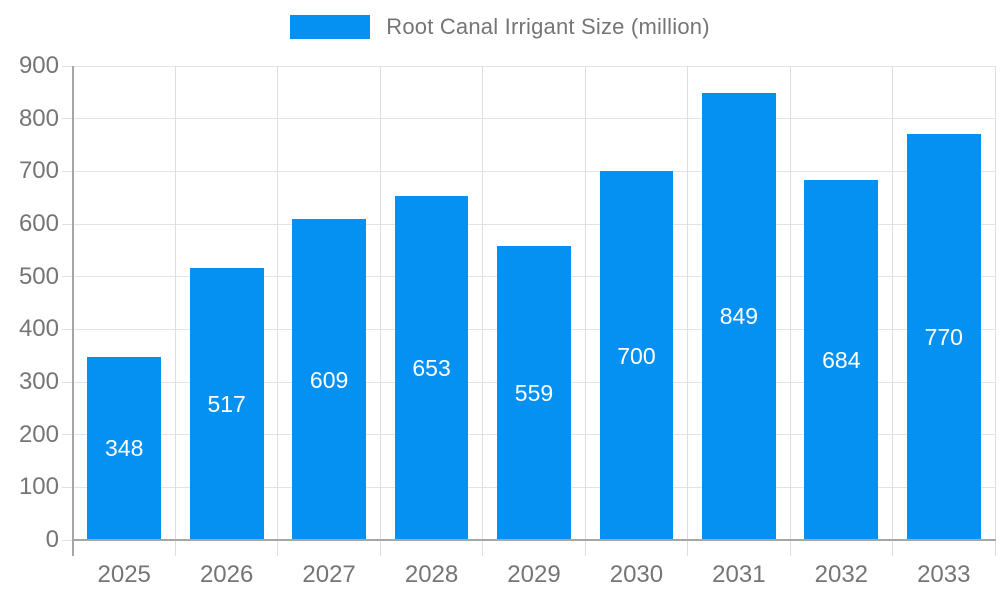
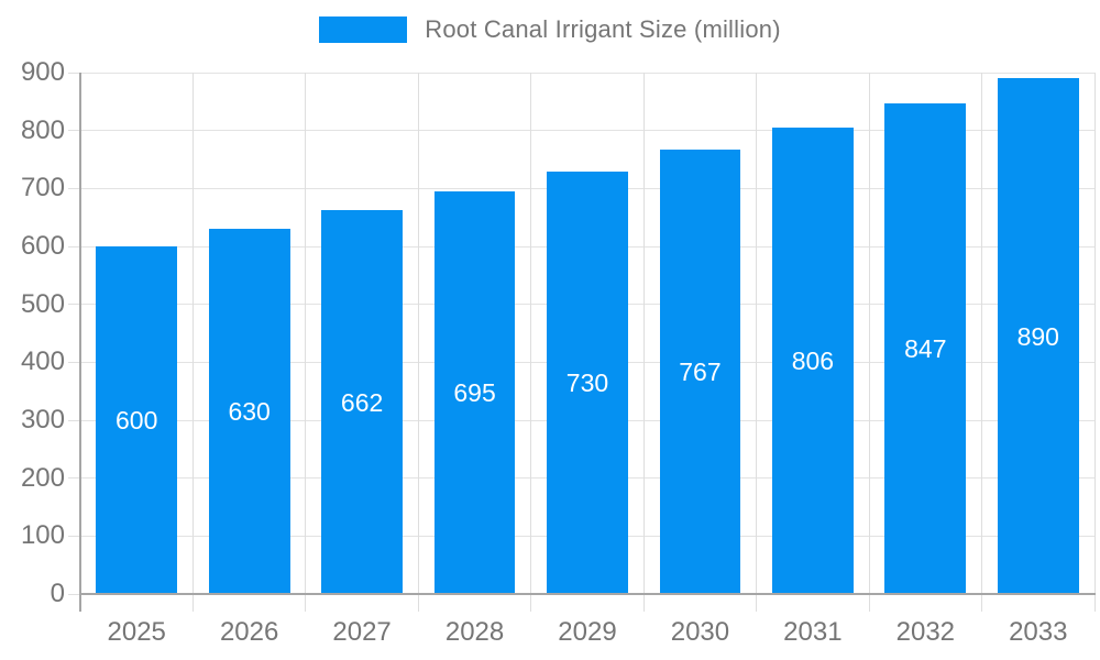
2025: 348 -> 600
2026: 517 -> 630
2027: 609 -> 662
2028: 653 -> 695
2029: 559 -> 730
2030: 700 -> 767
2031: 849 -> 806
2032: 684 -> 847
2033: 770 -> 890
